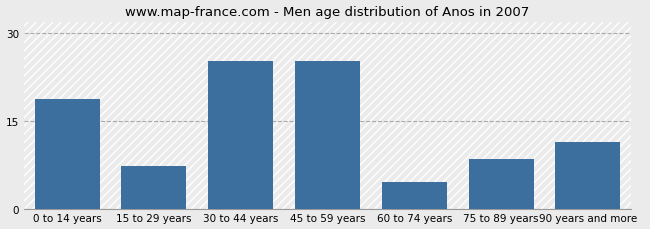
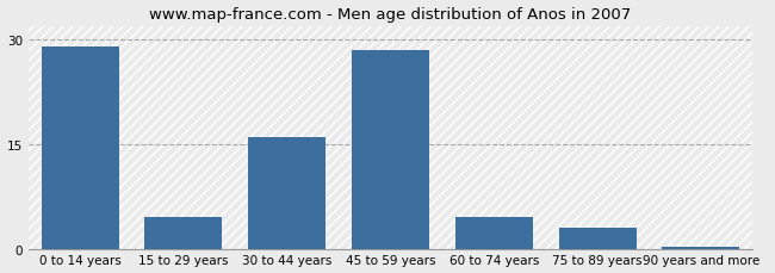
0 to 14 years: 18.8 -> 29.0
15 to 29 years: 7.2 -> 4.5
30 to 44 years: 25.2 -> 16.0
45 to 59 years: 25.2 -> 28.5
75 to 89 years: 8.4 -> 3.0
90 years and more: 11.4 -> 0.3
